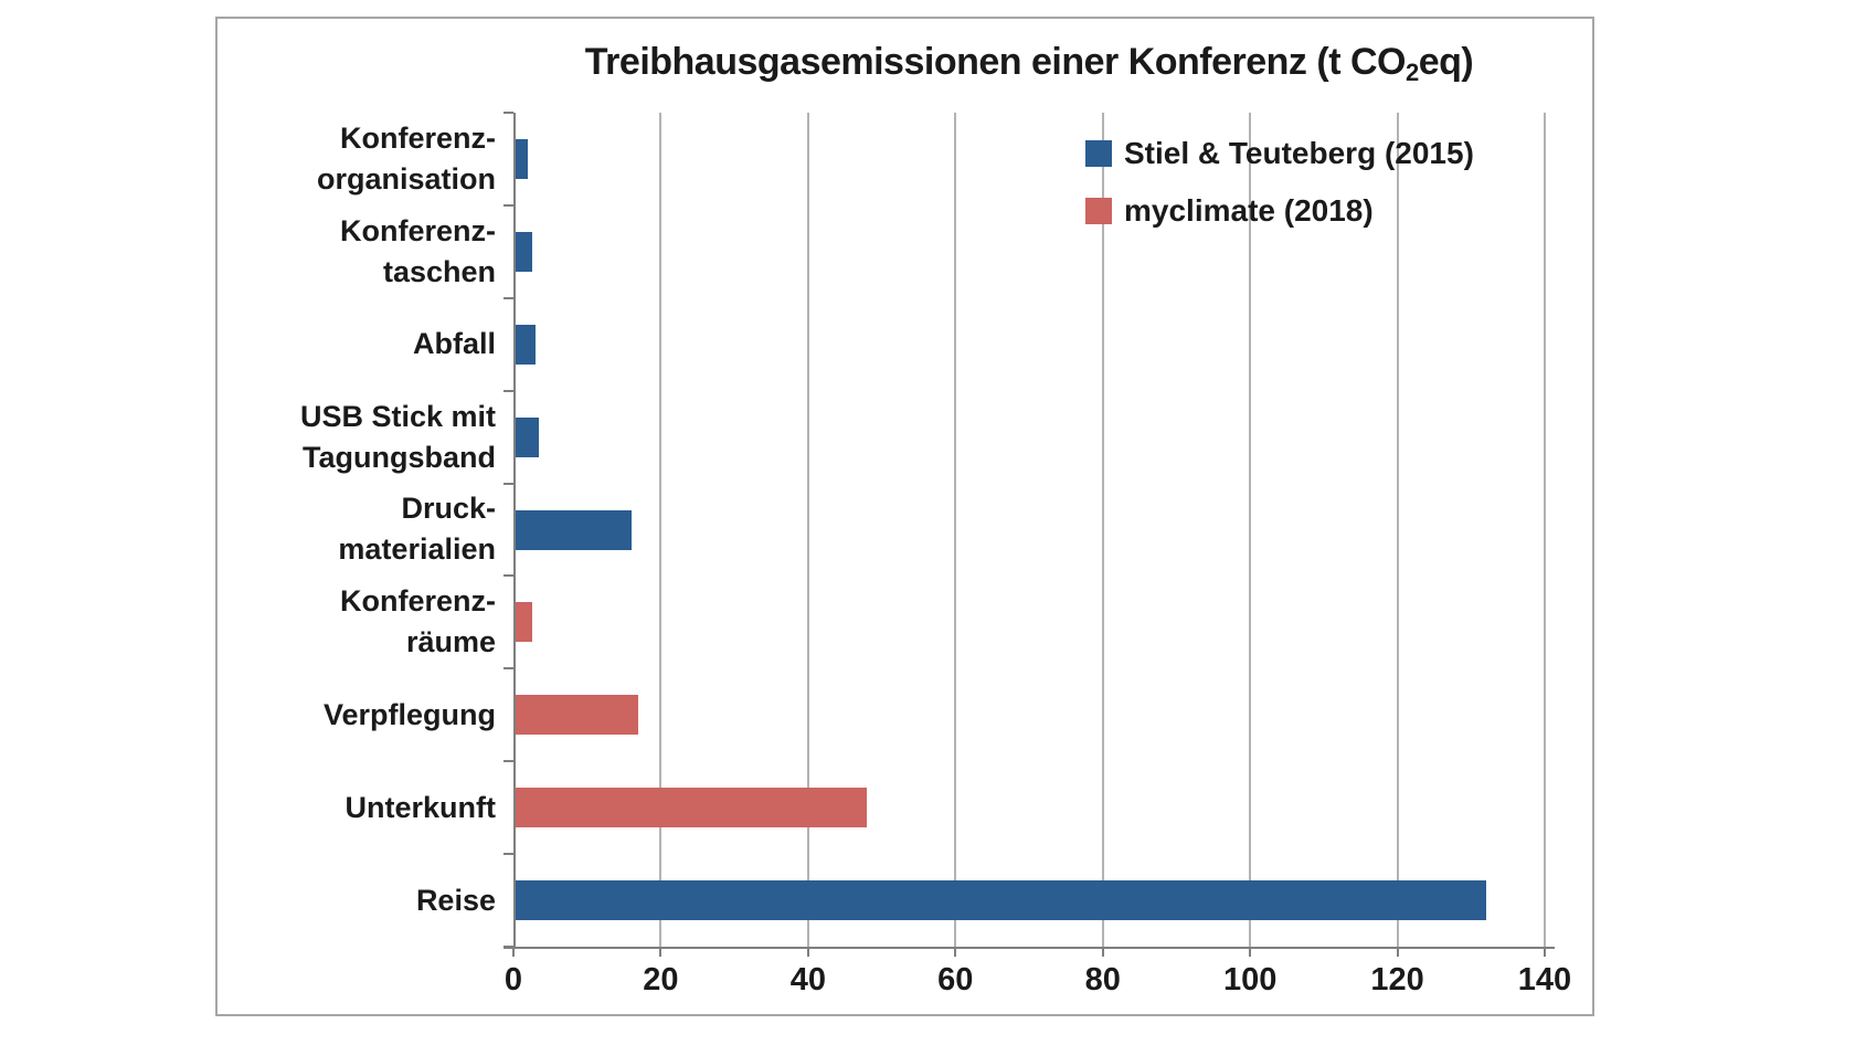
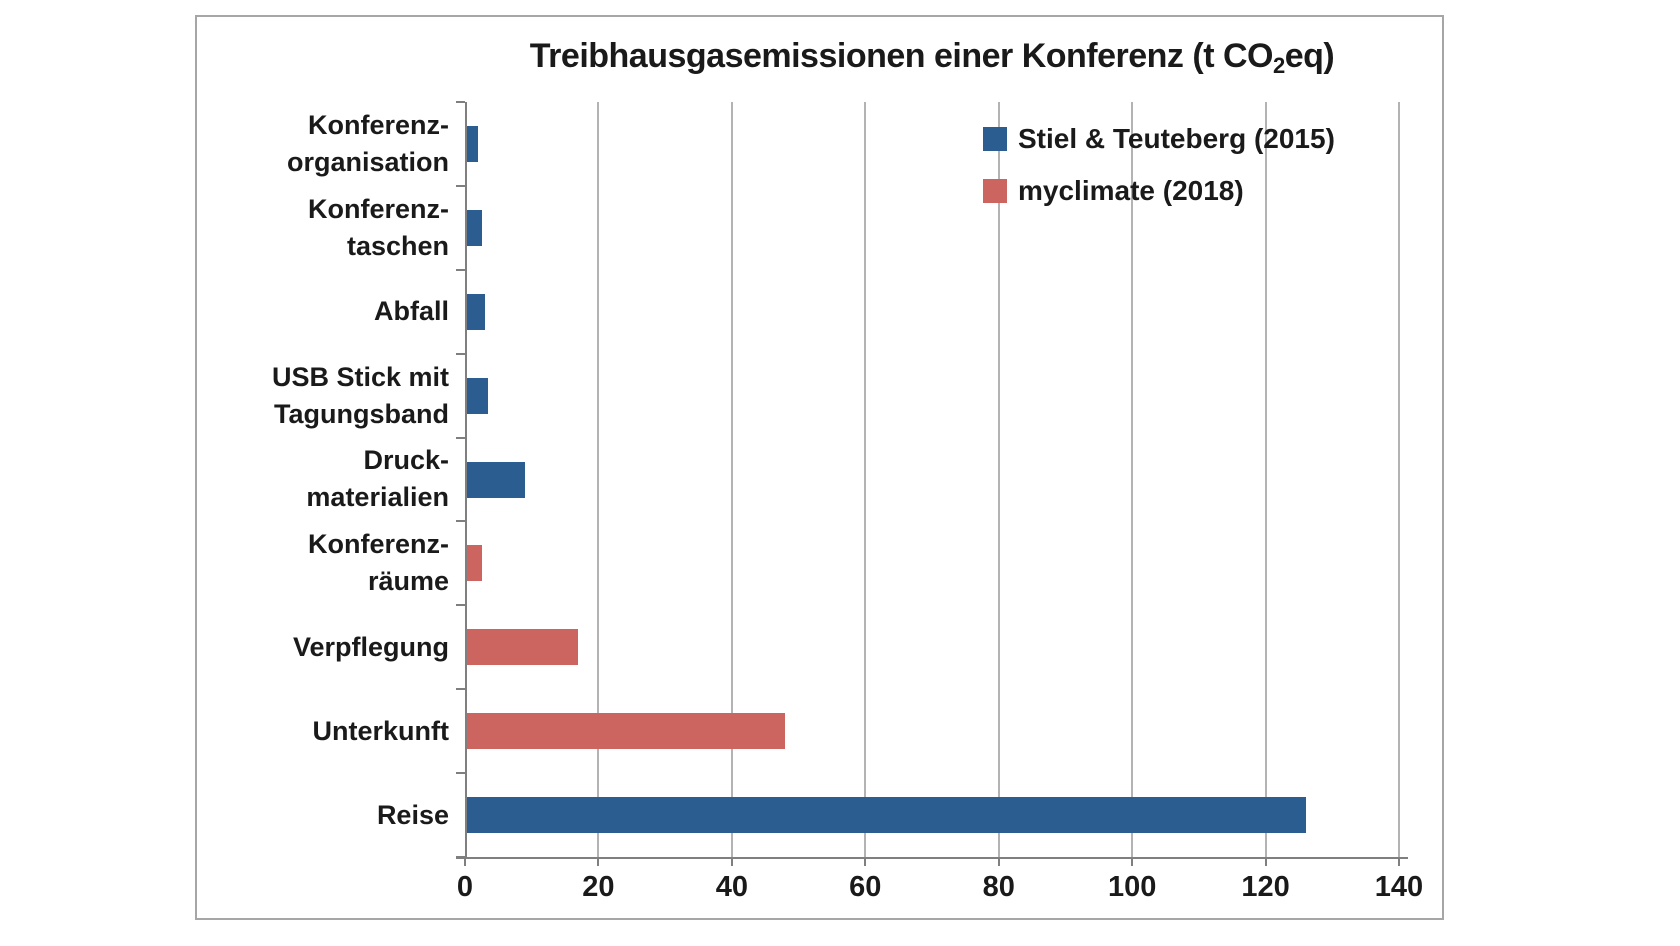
Stiel & Teuteberg (2015)/Druck- materialien: 16 -> 9
Stiel & Teuteberg (2015)/Reise: 132 -> 126
